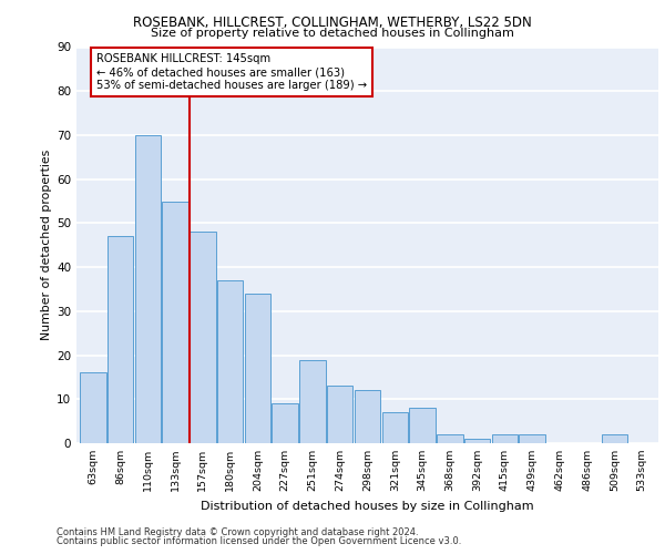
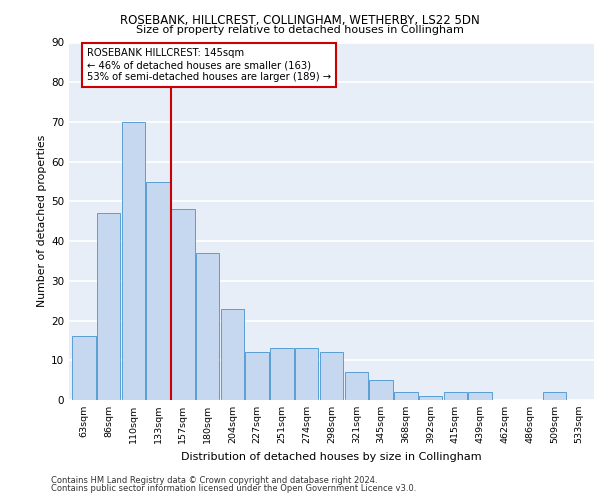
204sqm: 34 -> 23
227sqm: 9 -> 12
251sqm: 19 -> 13
345sqm: 8 -> 5
